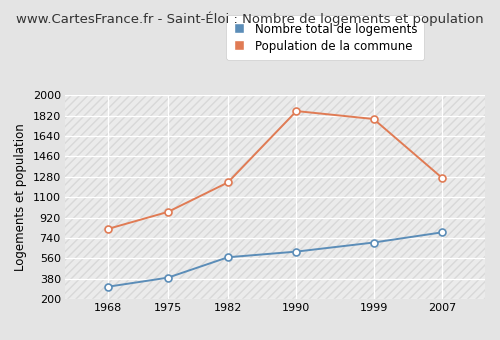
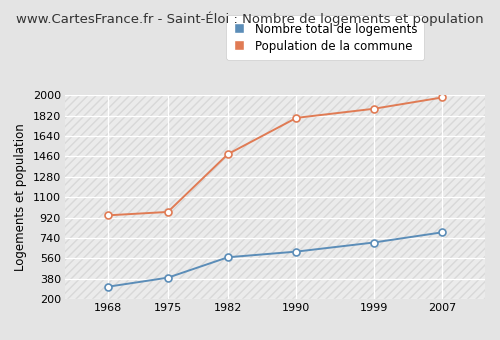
Population de la commune/1968: 820 -> 940
Population de la commune/1982: 1230 -> 1480
Population de la commune/1990: 1860 -> 1800
Population de la commune/1999: 1790 -> 1880
Population de la commune/2007: 1270 -> 1980
